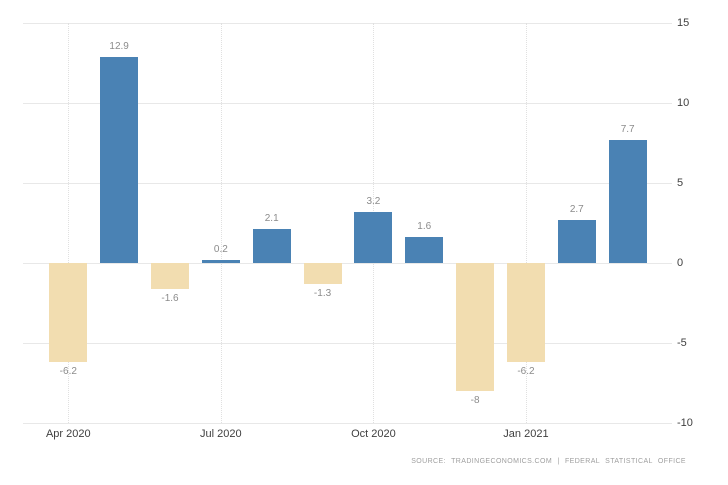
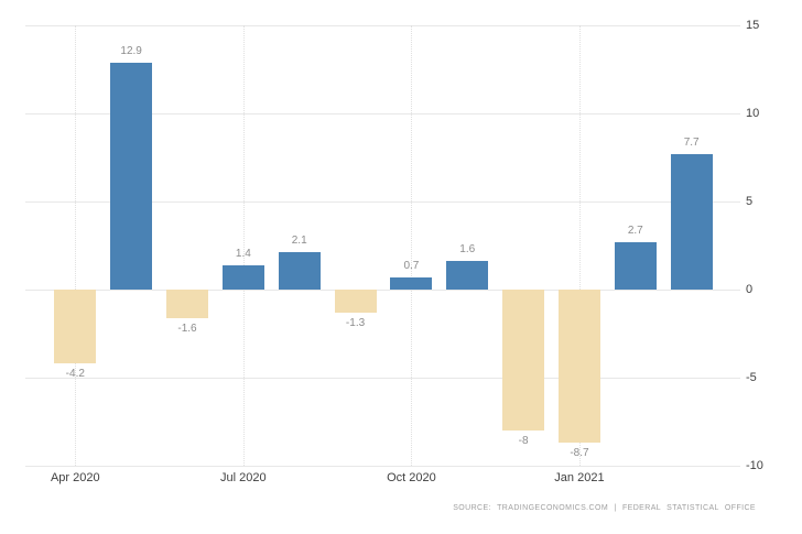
Apr 2020: -6.2 -> -4.2
Jul 2020: 0.2 -> 1.4
Oct 2020: 3.2 -> 0.7
Jan 2021: -6.2 -> -8.7
